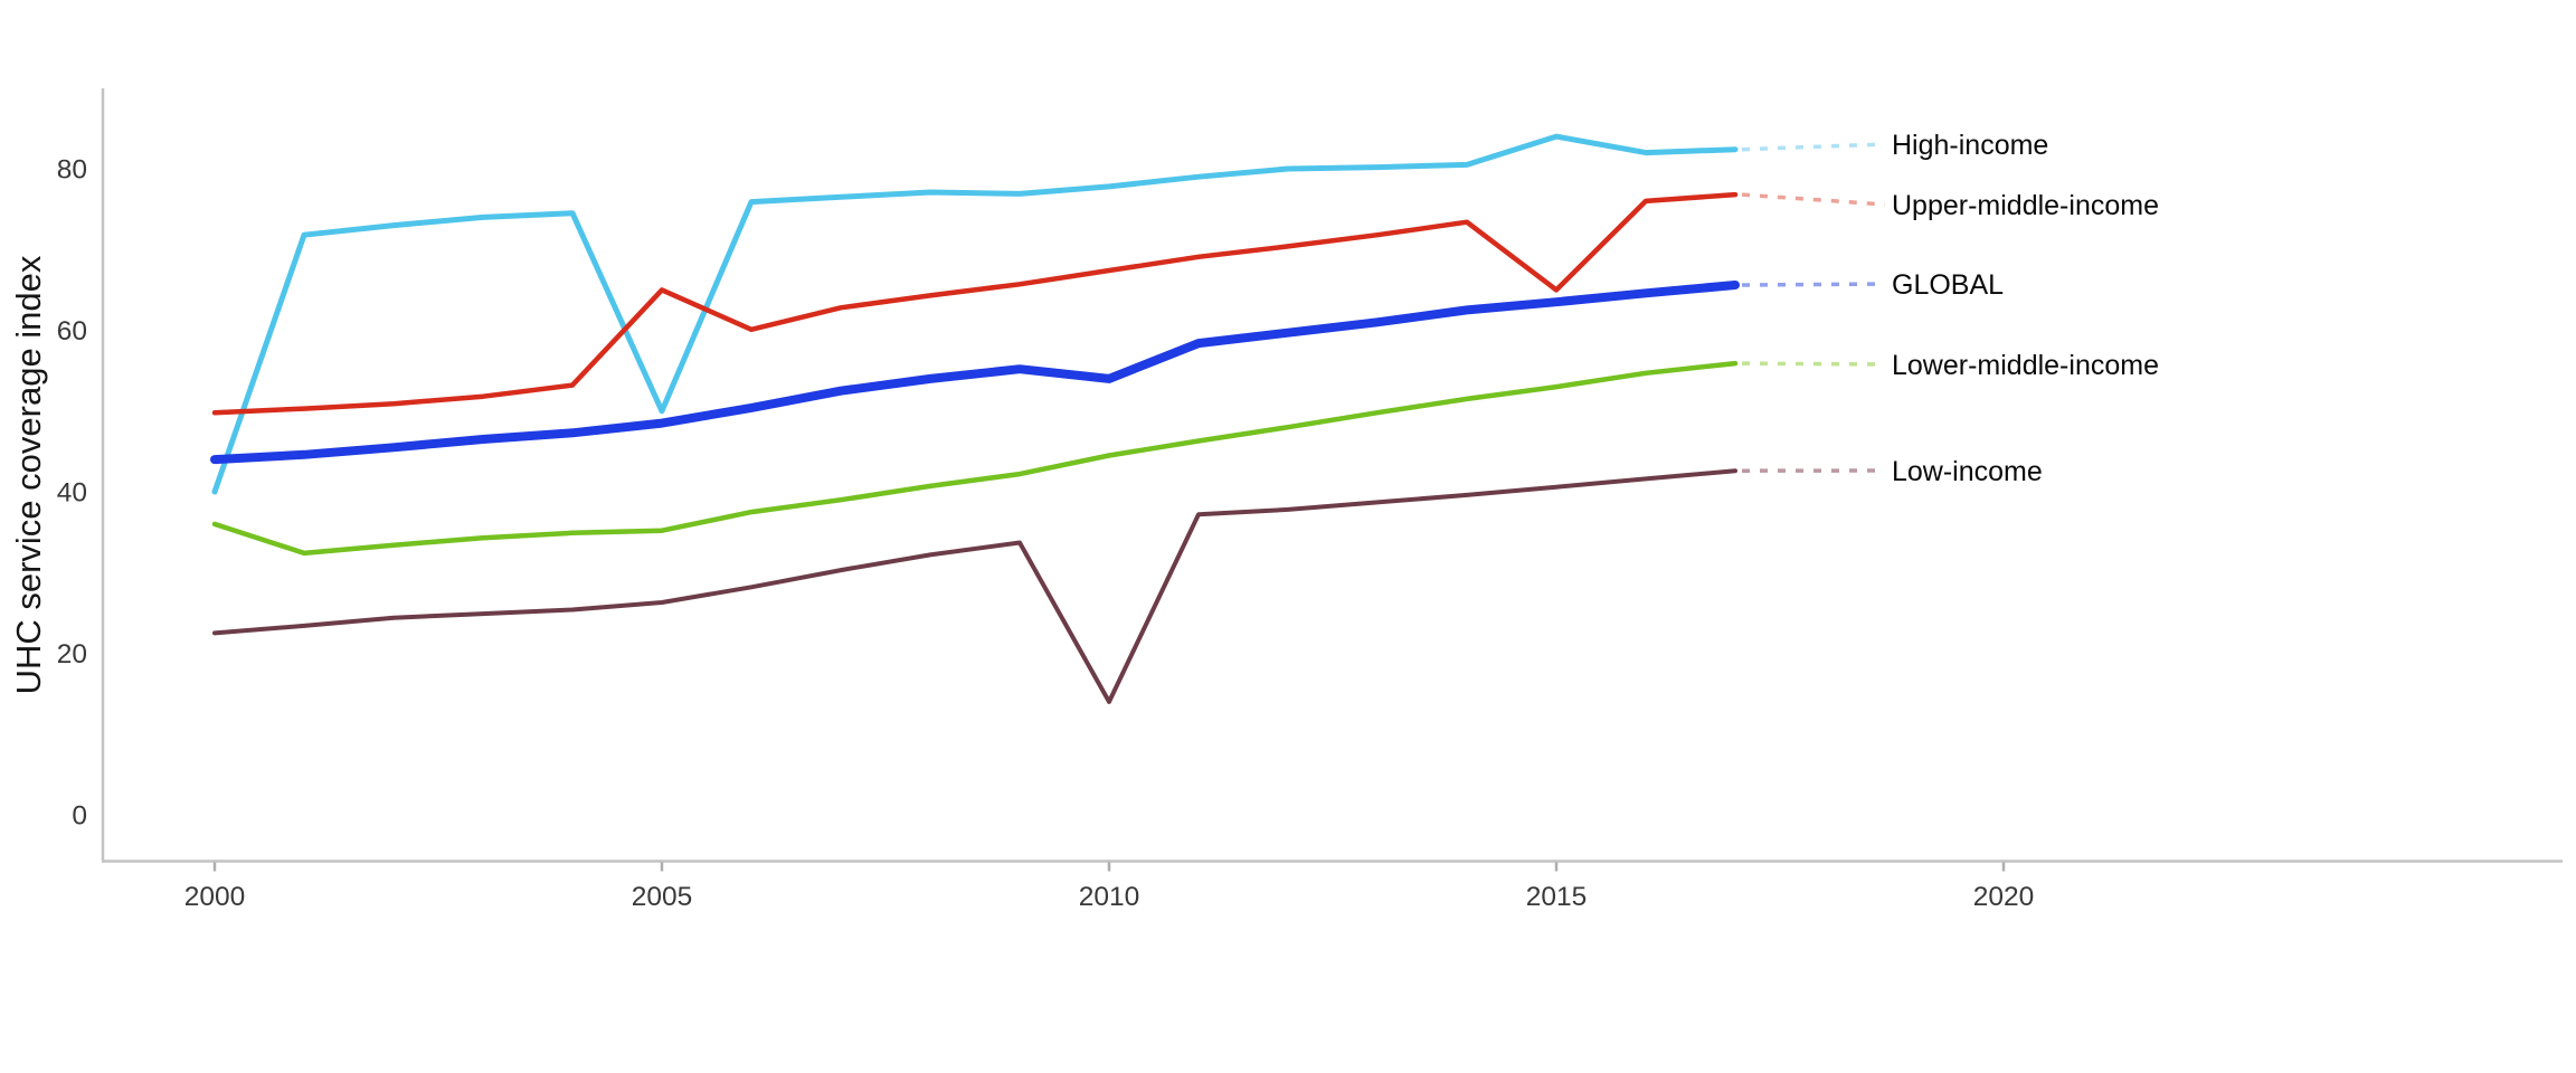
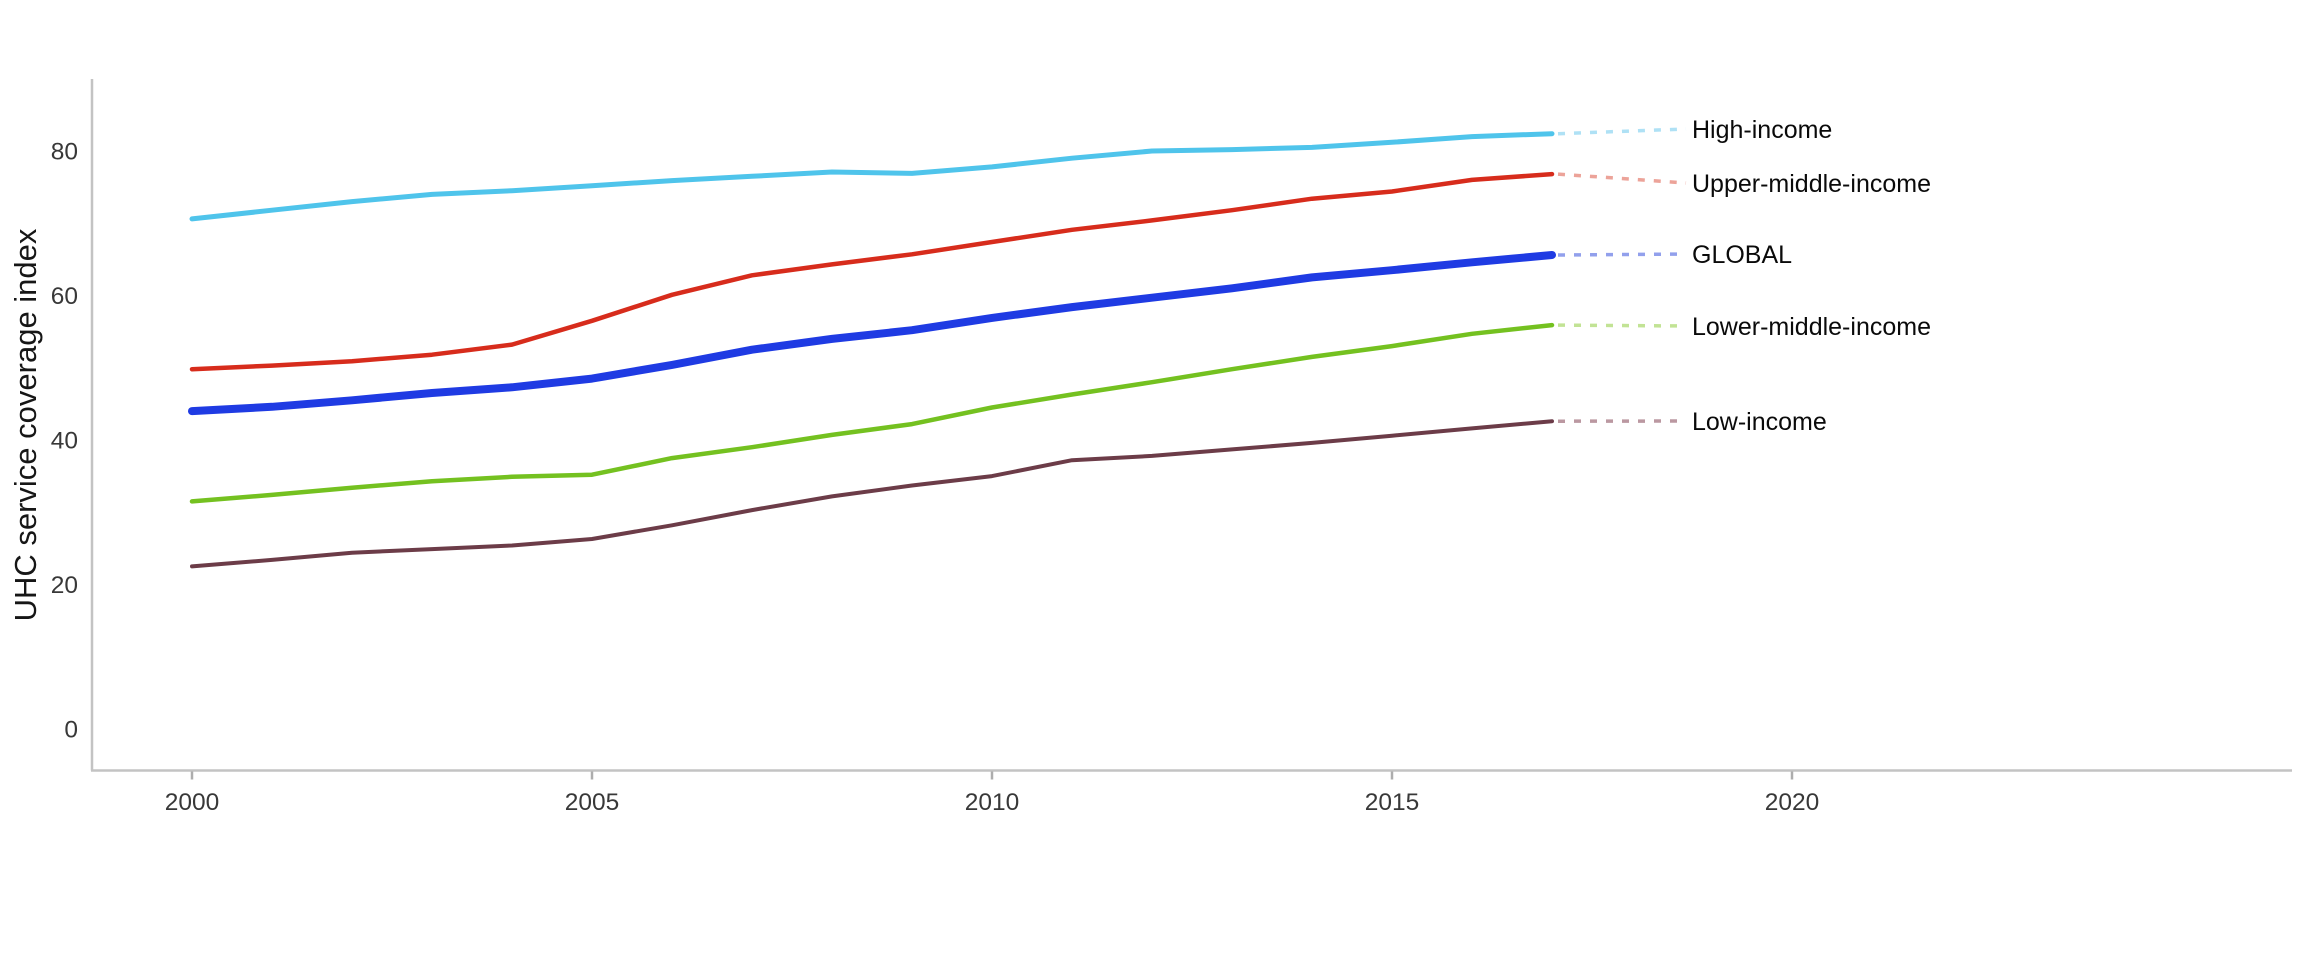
High-income/2000: 40 -> 71
Lower-middle-income/2000: 36 -> 32
High-income/2005: 50 -> 75
Upper-middle-income/2005: 65 -> 56
GLOBAL/2010: 54 -> 57
Low-income/2010: 14 -> 35
High-income/2015: 84 -> 81
Upper-middle-income/2015: 65 -> 74
